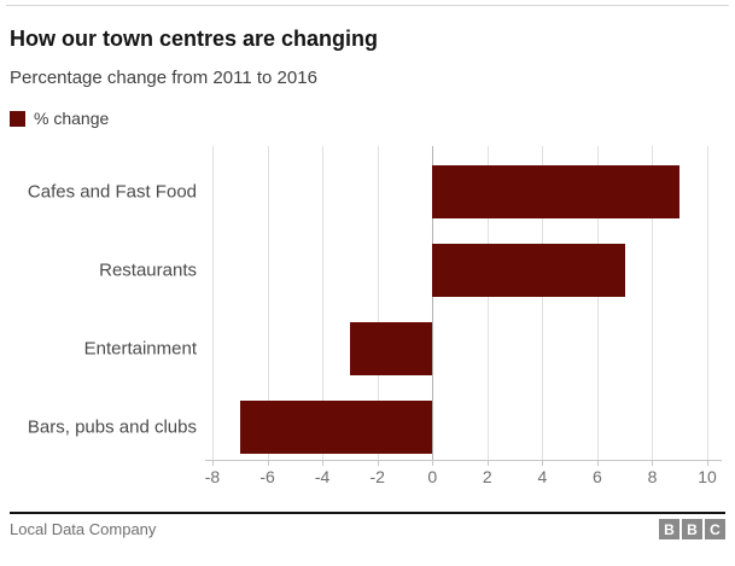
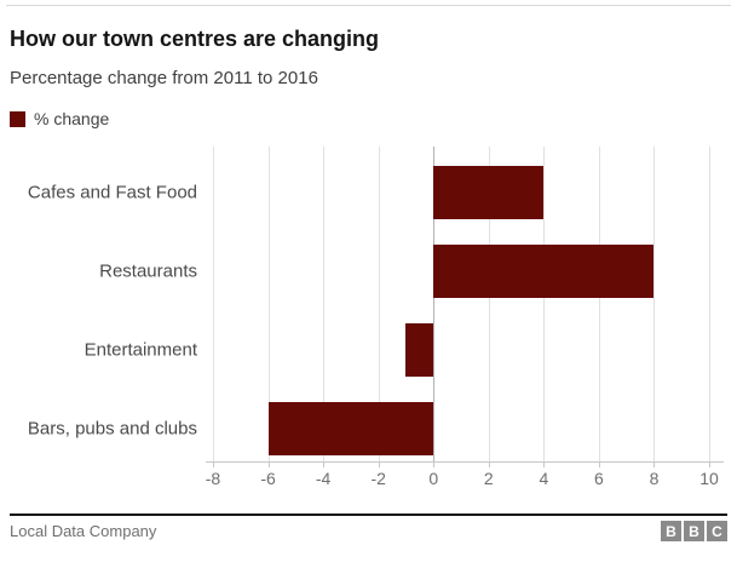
Cafes and Fast Food: 9 -> 4
Restaurants: 7 -> 8
Entertainment: -3 -> -1
Bars, pubs and clubs: -7 -> -6
